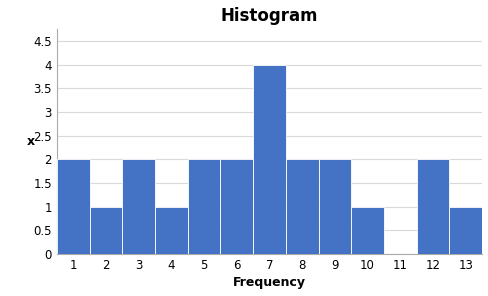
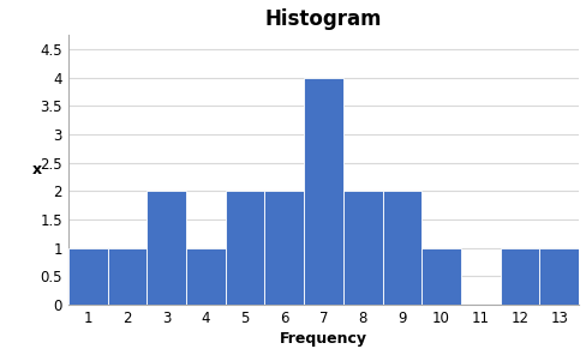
1: 2 -> 1
12: 2 -> 1
